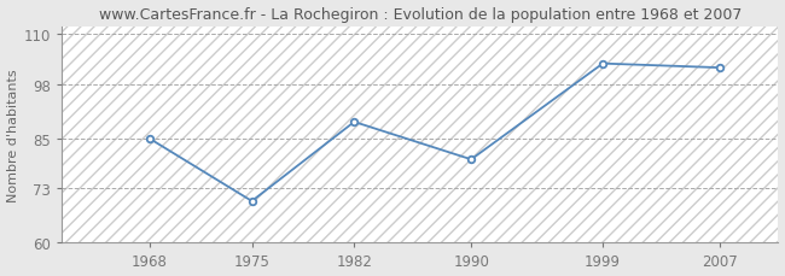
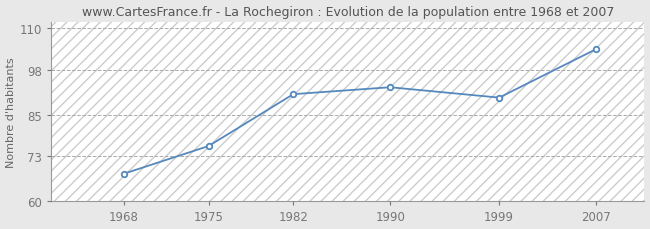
1968: 85 -> 68
1975: 70 -> 76
1982: 89 -> 91
1990: 80 -> 93
1999: 103 -> 90
2007: 102 -> 104
